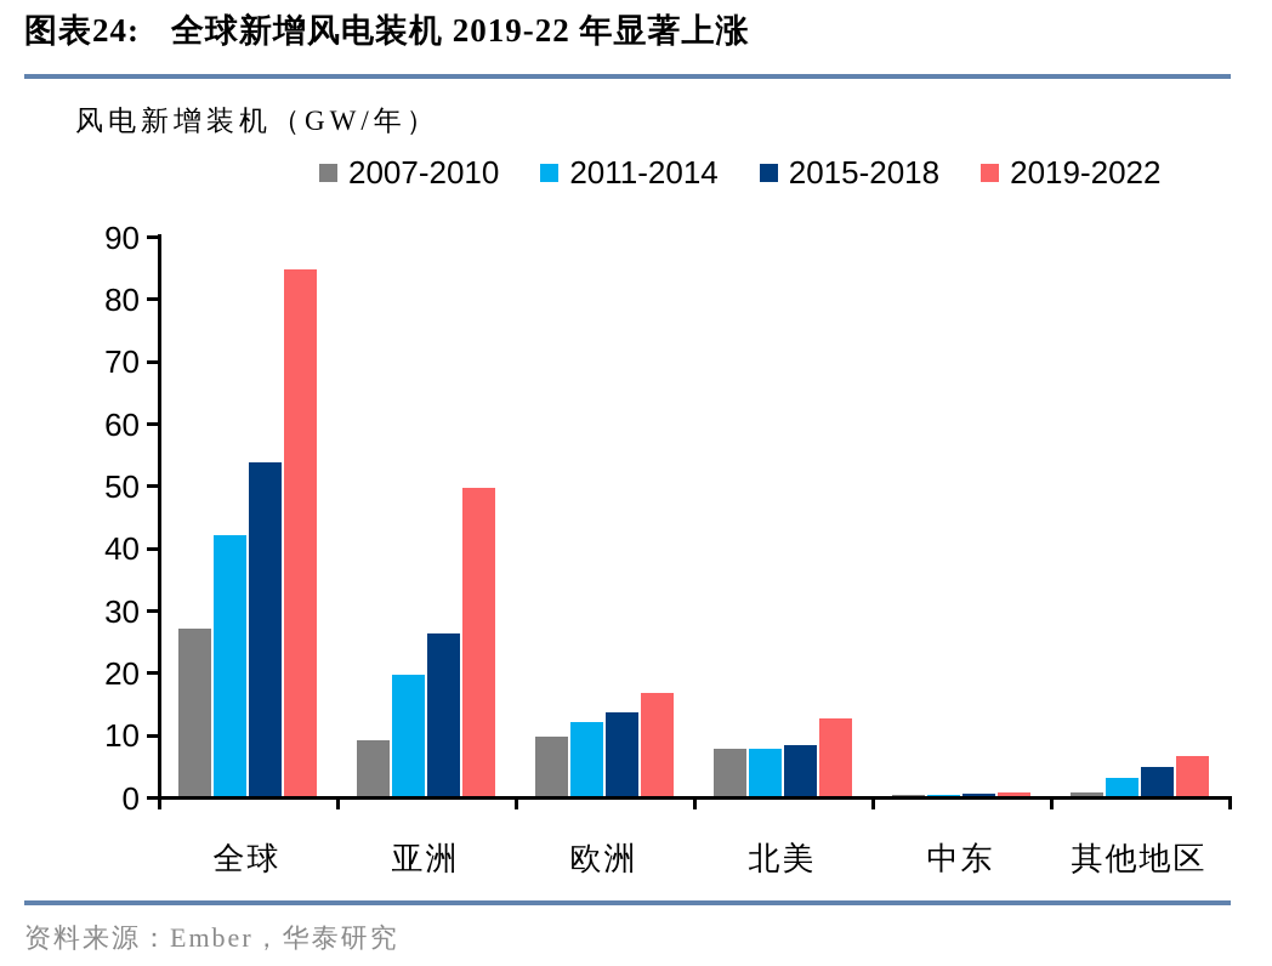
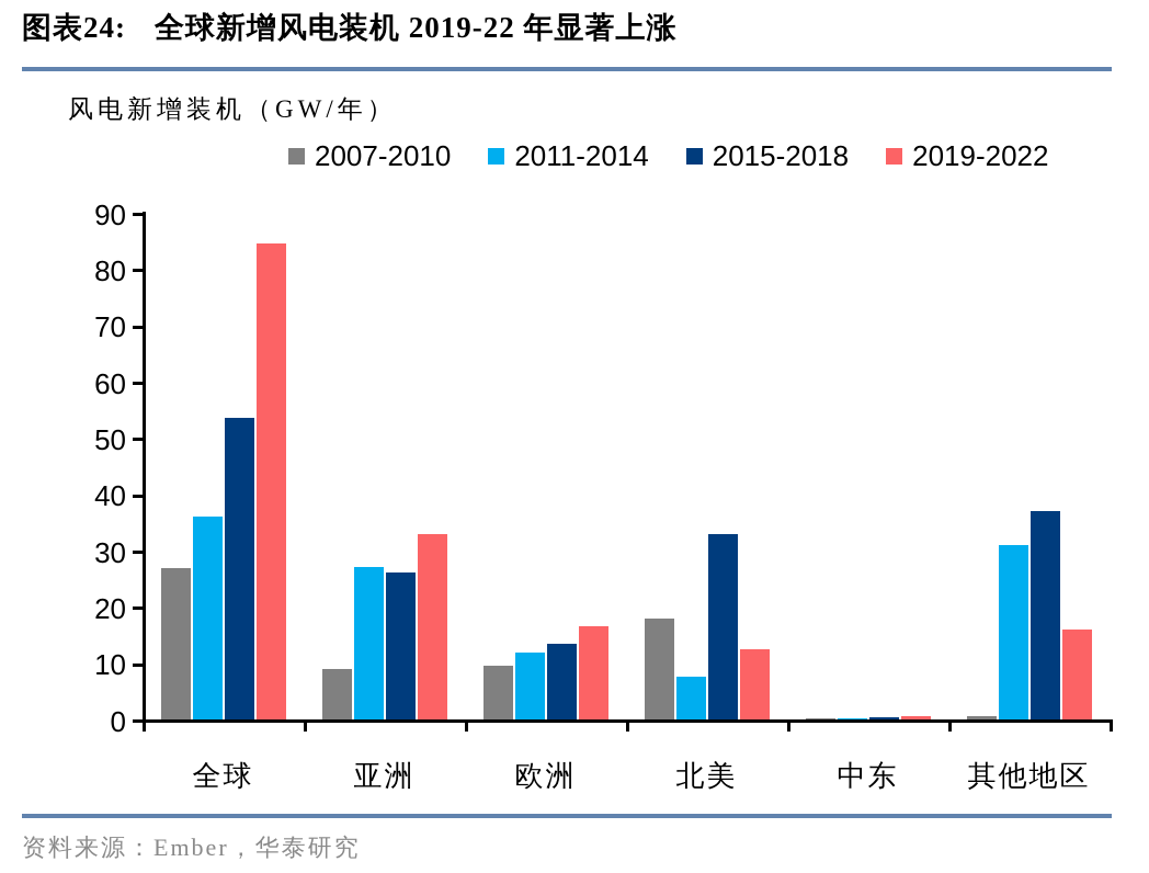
2011-2014/全球: 42 -> 36
2011-2014/亚洲: 20 -> 27
2019-2022/亚洲: 50 -> 33
2007-2010/北美: 8 -> 18
2015-2018/北美: 8 -> 33
2011-2014/其他地区: 3 -> 31
2015-2018/其他地区: 5 -> 37
2019-2022/其他地区: 6 -> 16
